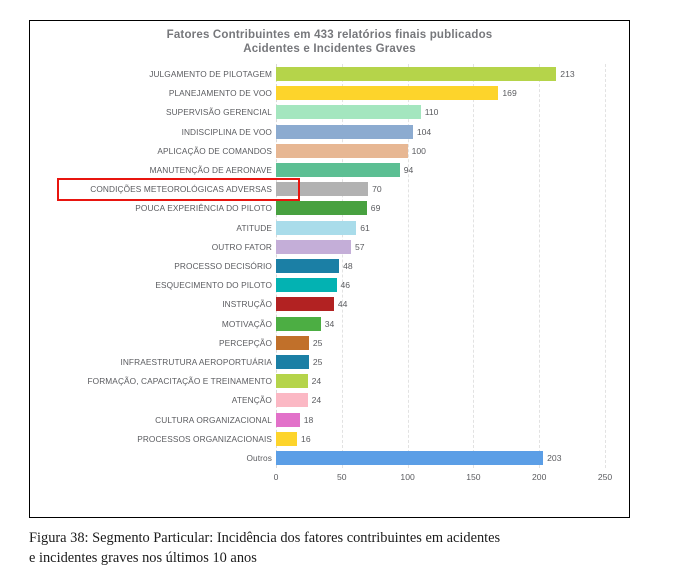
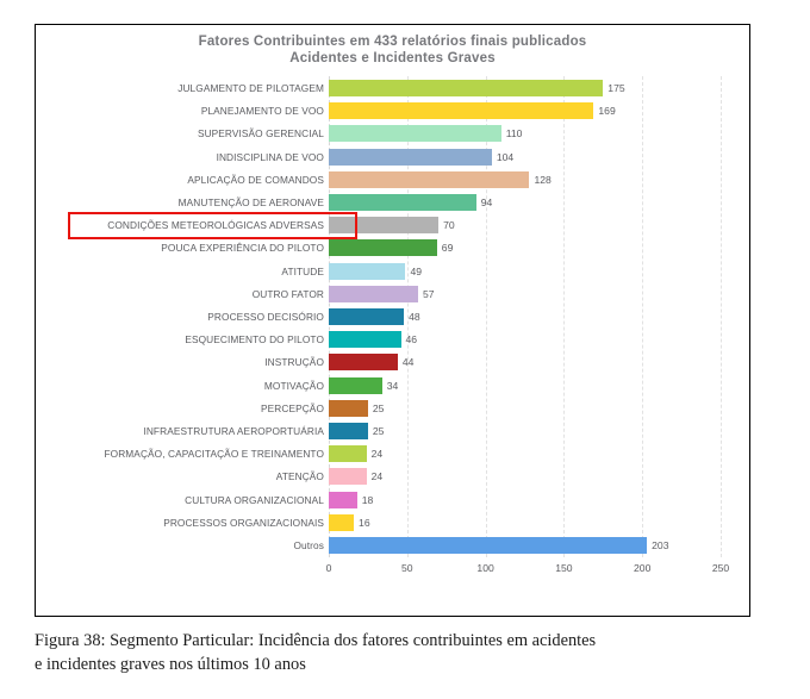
JULGAMENTO DE PILOTAGEM: 213 -> 175
APLICAÇÃO DE COMANDOS: 100 -> 128
ATITUDE: 61 -> 49
